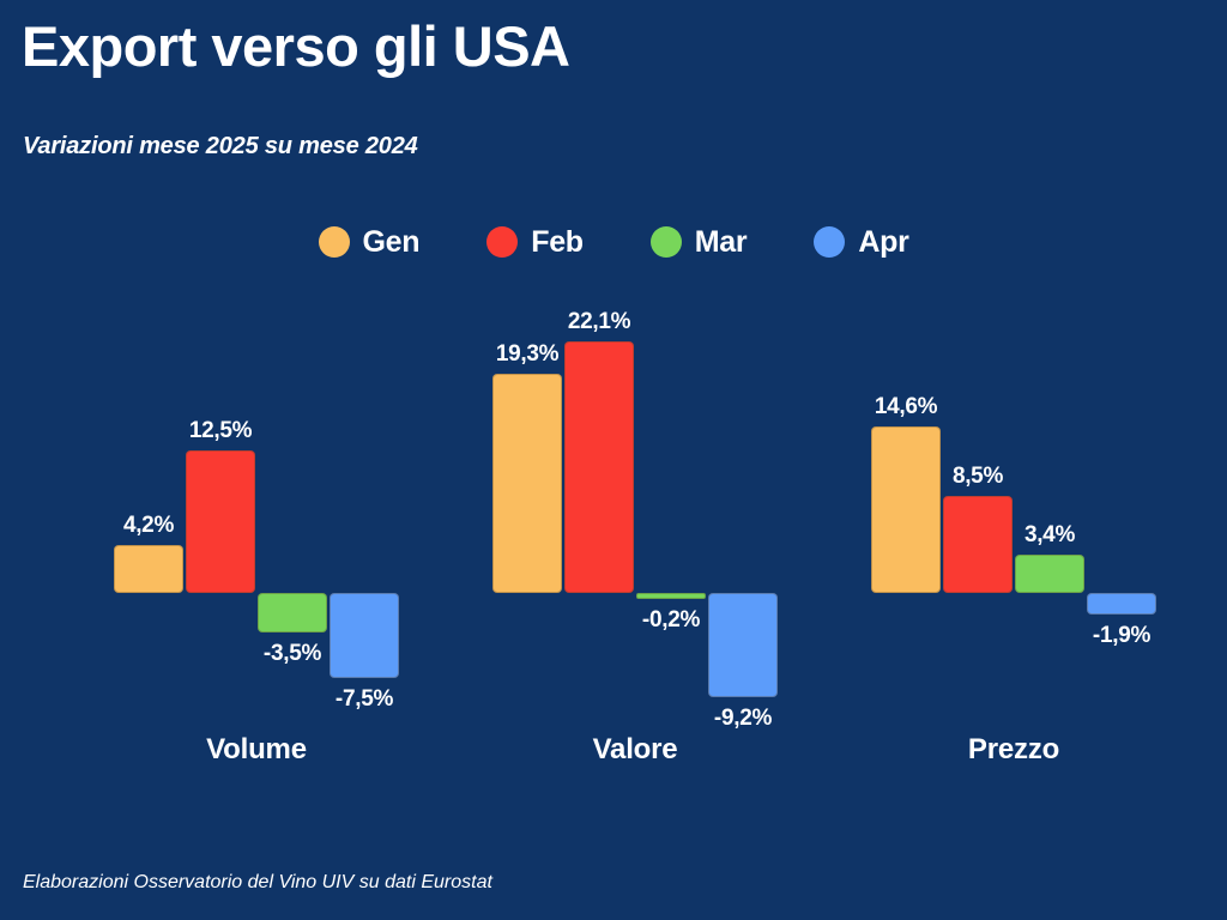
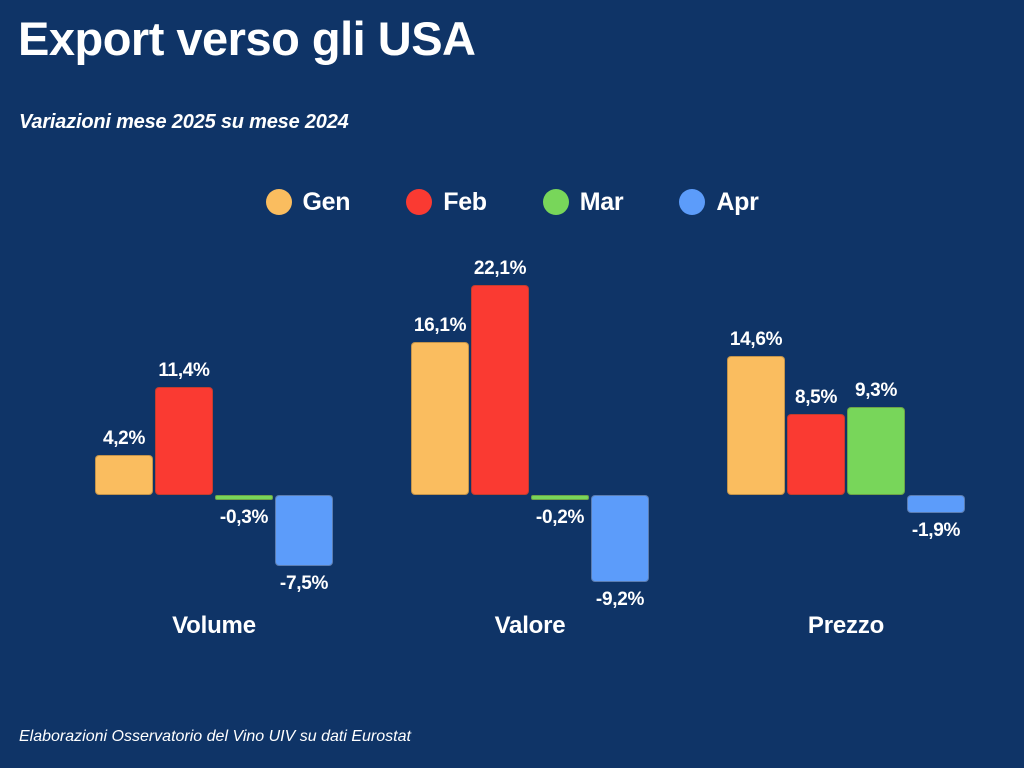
Feb/Volume: 12,5% -> 11,4%
Mar/Volume: -3,5% -> -0,3%
Gen/Valore: 19,3% -> 16,1%
Mar/Prezzo: 3,4% -> 9,3%
